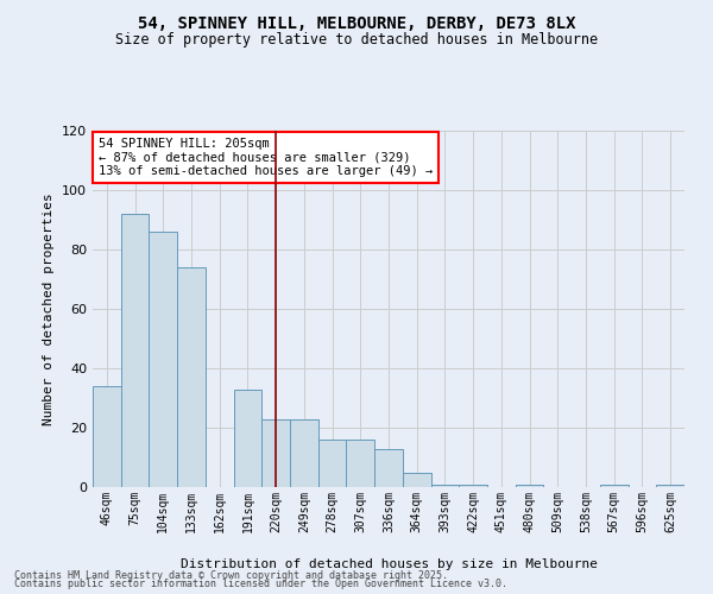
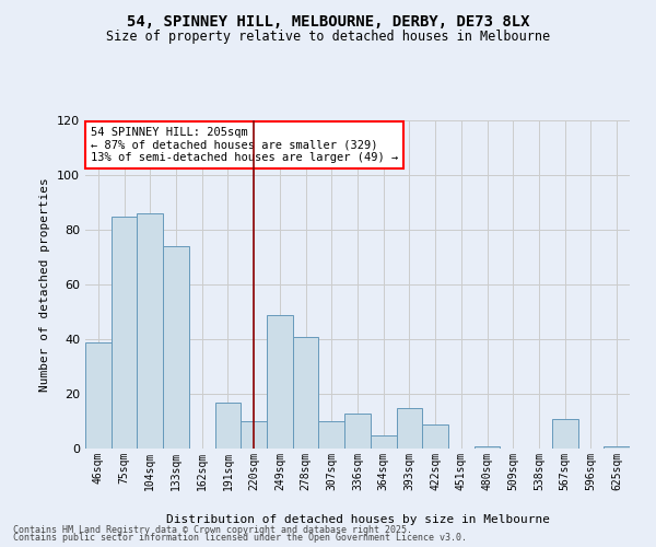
46sqm: 34 -> 39
75sqm: 92 -> 85
191sqm: 33 -> 17
220sqm: 23 -> 10
249sqm: 23 -> 49
278sqm: 16 -> 41
307sqm: 16 -> 10
393sqm: 1 -> 15
422sqm: 1 -> 9
567sqm: 1 -> 11
